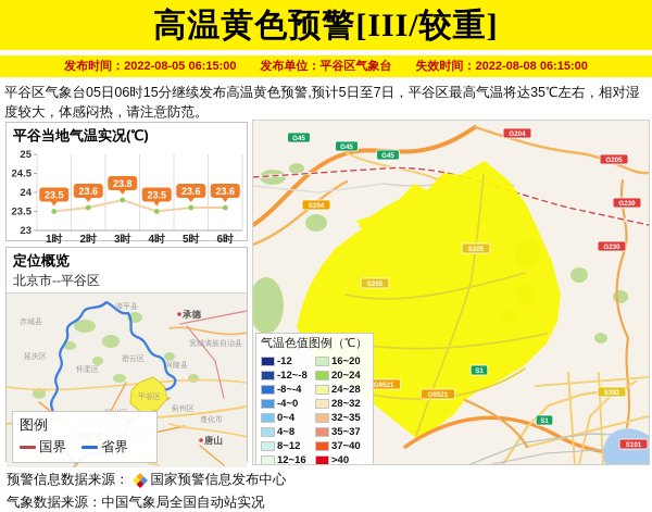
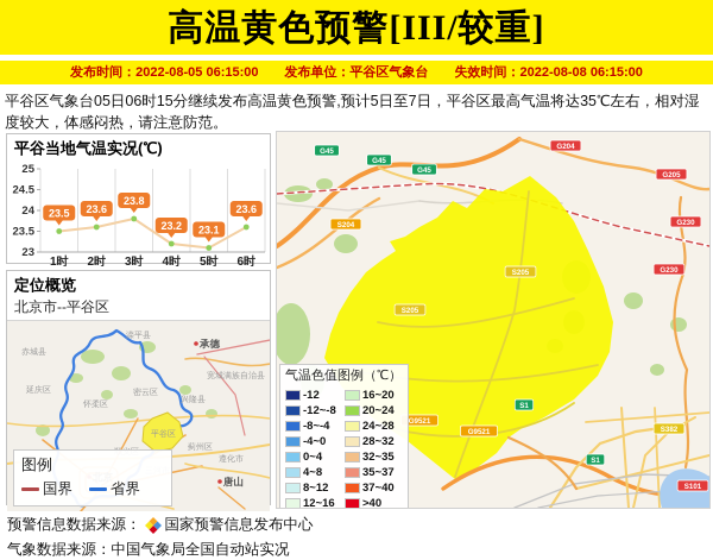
4时: 23.5 -> 23.2
5时: 23.6 -> 23.1
